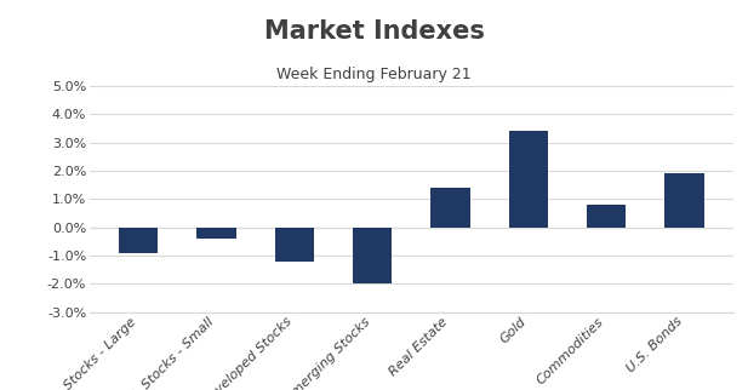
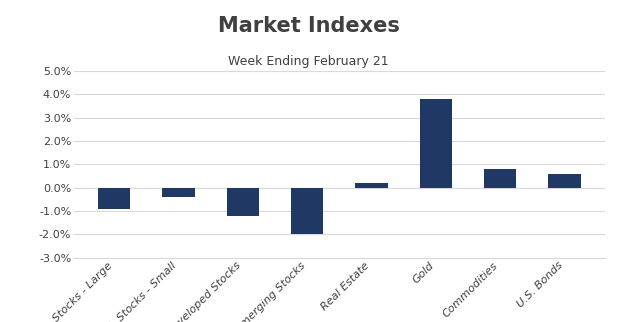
Real Estate: 1.4% -> 0.2%
Gold: 3.4% -> 3.8%
U.S. Bonds: 1.9% -> 0.6%
